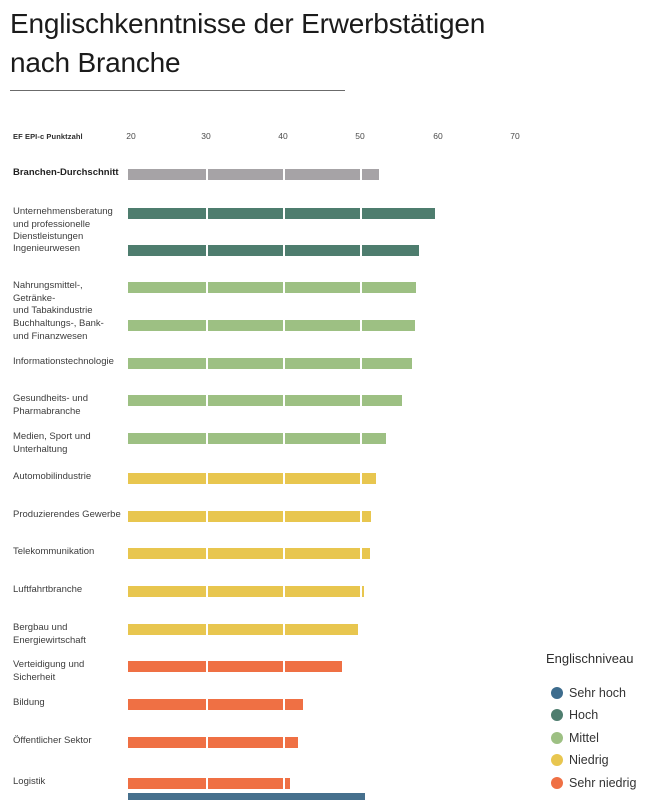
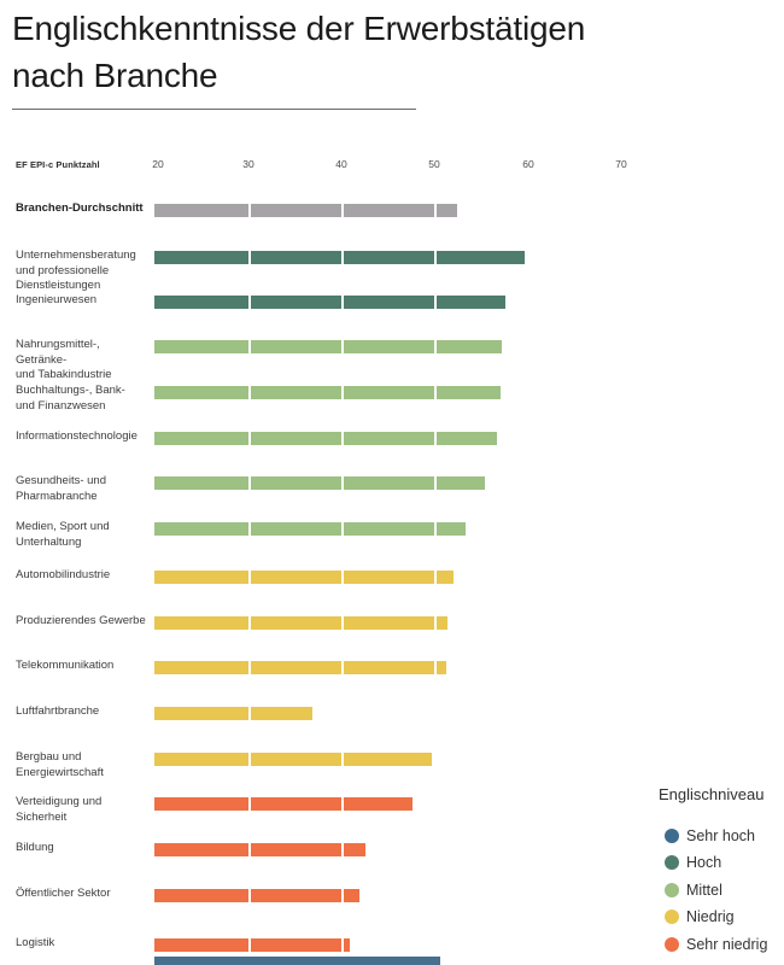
Luftfahrtbranche: 51 -> 37
